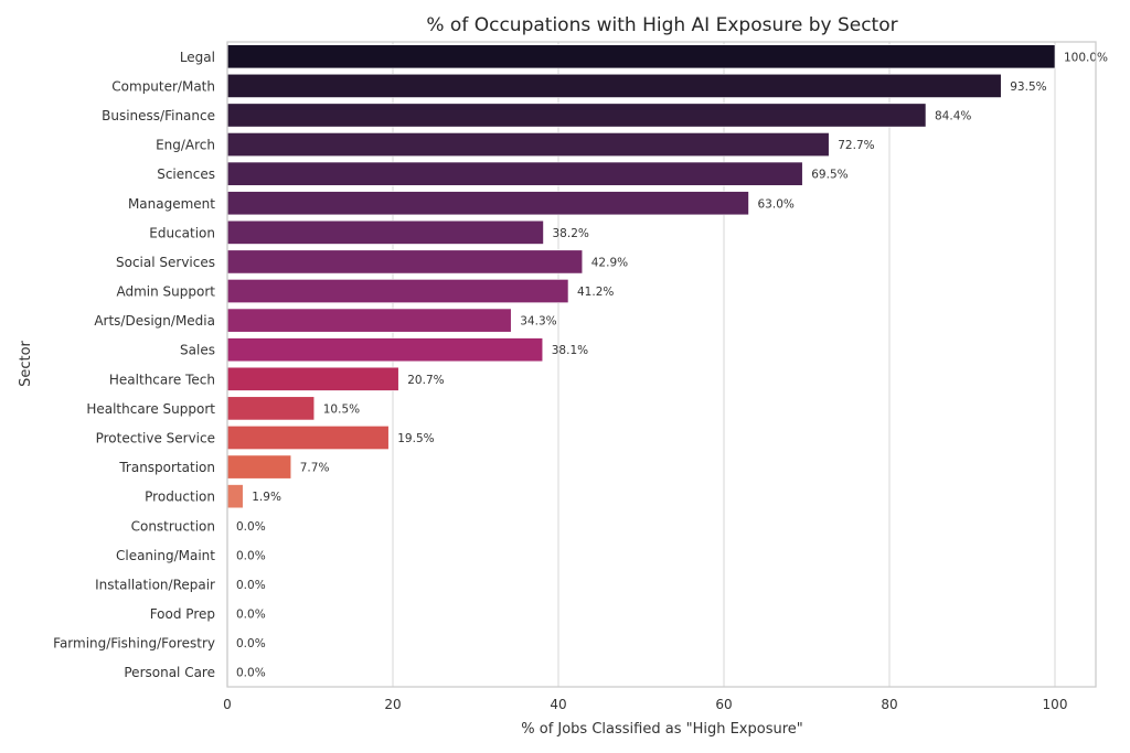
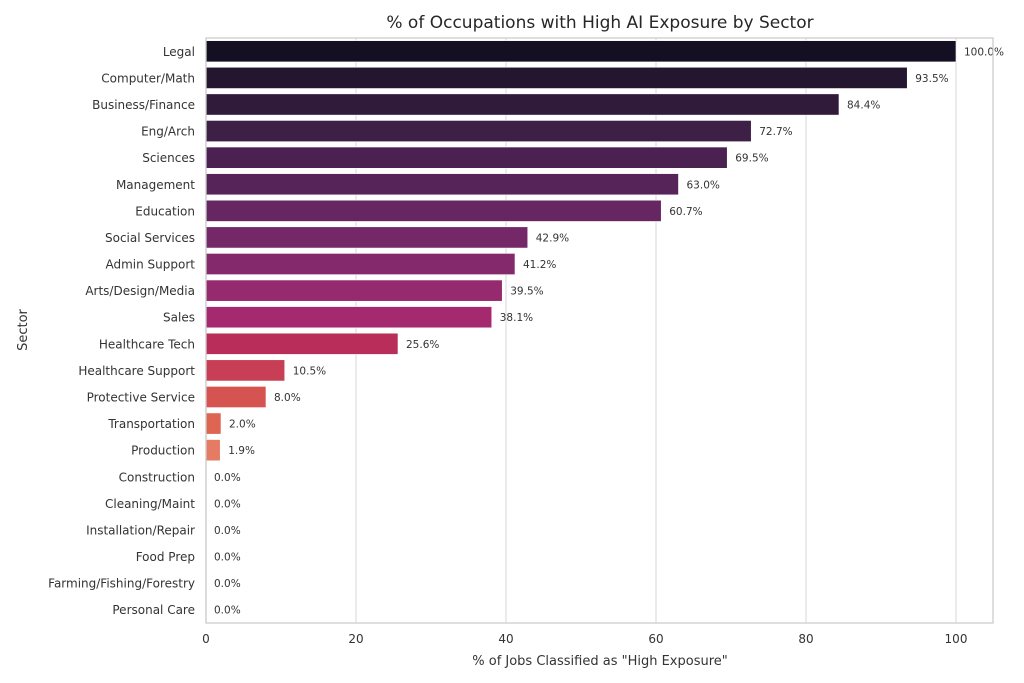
Education: 38.2% -> 60.7%
Arts/Design/Media: 34.3% -> 39.5%
Healthcare Tech: 20.7% -> 25.6%
Protective Service: 19.5% -> 8.0%
Transportation: 7.7% -> 2.0%
